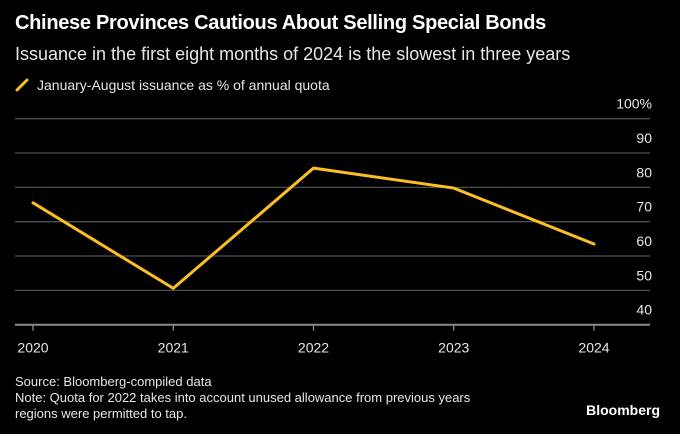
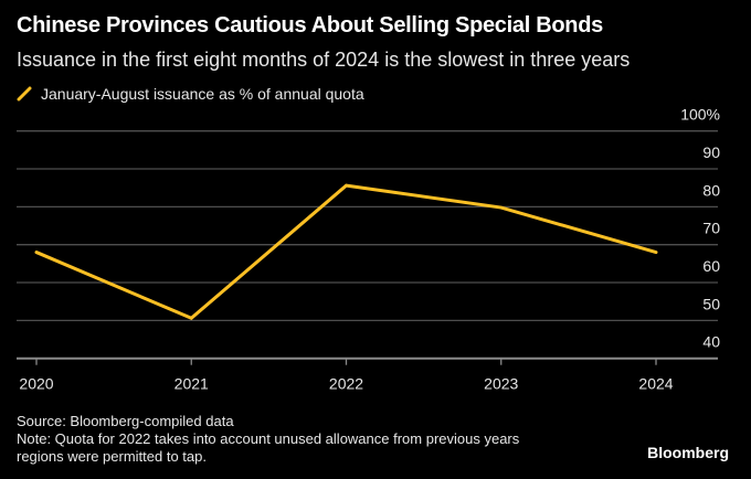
2020: 76% -> 68%
2024: 64% -> 68%
